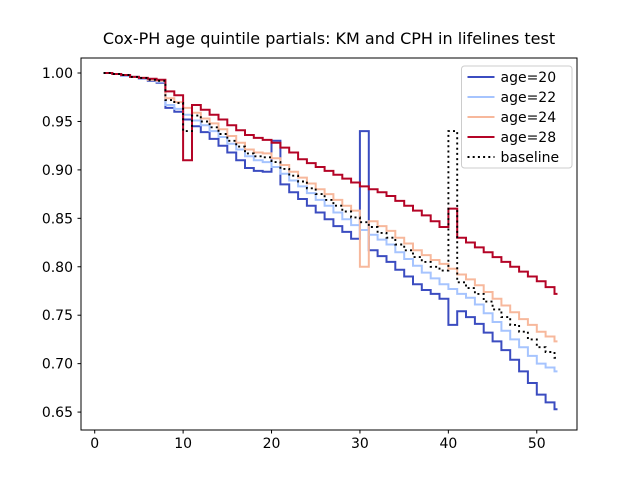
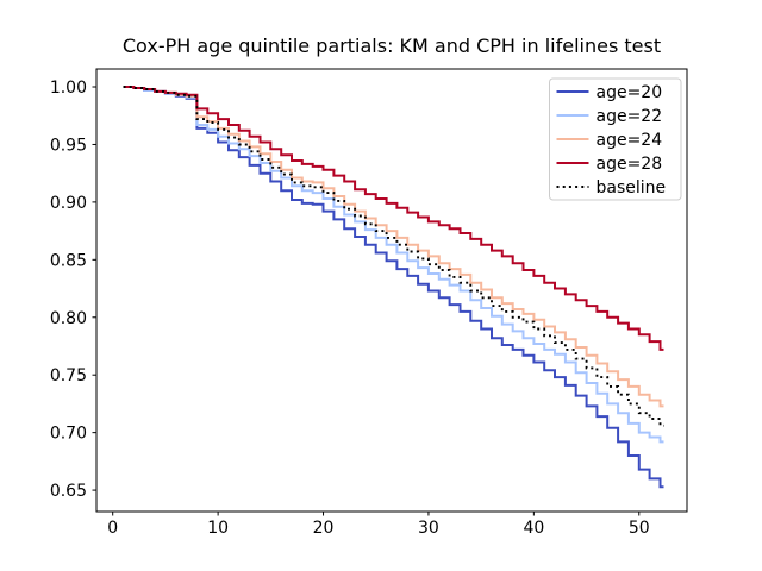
age=28/10: 0.91 -> 0.97
baseline/10: 0.94 -> 0.96
age=20/20: 0.93 -> 0.89
age=20/30: 0.94 -> 0.82
age=24/30: 0.80 -> 0.85
age=20/40: 0.74 -> 0.76
age=28/40: 0.86 -> 0.84
baseline/40: 0.94 -> 0.79
